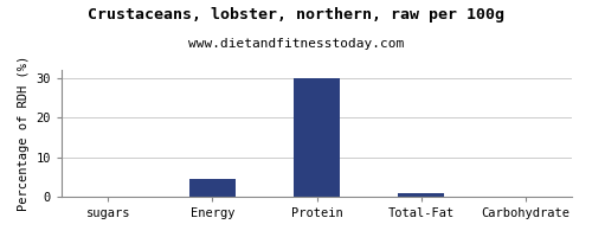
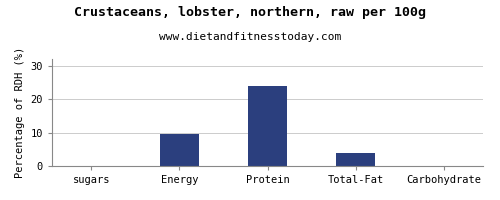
Energy: 4.5 -> 9.5
Protein: 30.0 -> 24.0
Total-Fat: 1.0 -> 4.0
